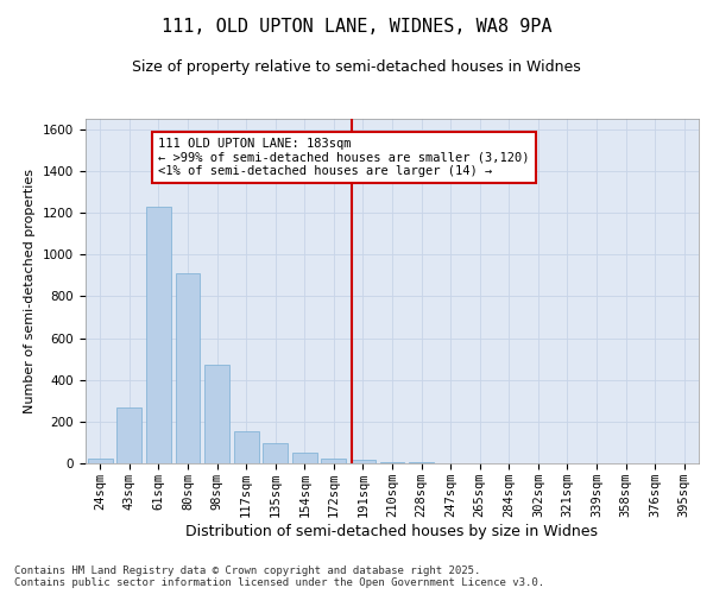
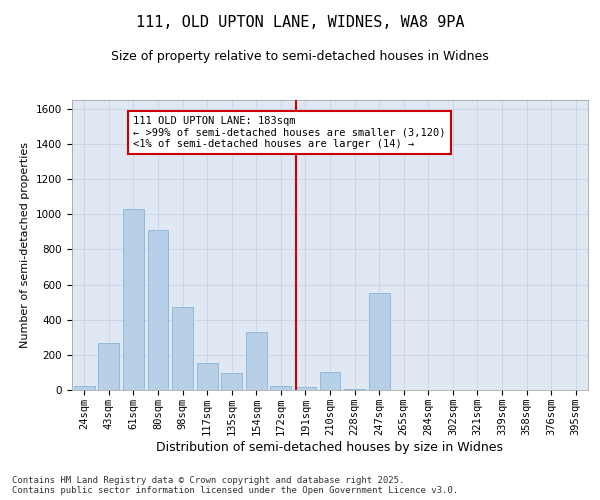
61sqm: 1230 -> 1030
154sqm: 50 -> 330
210sqm: 0 -> 100
247sqm: 0 -> 550
